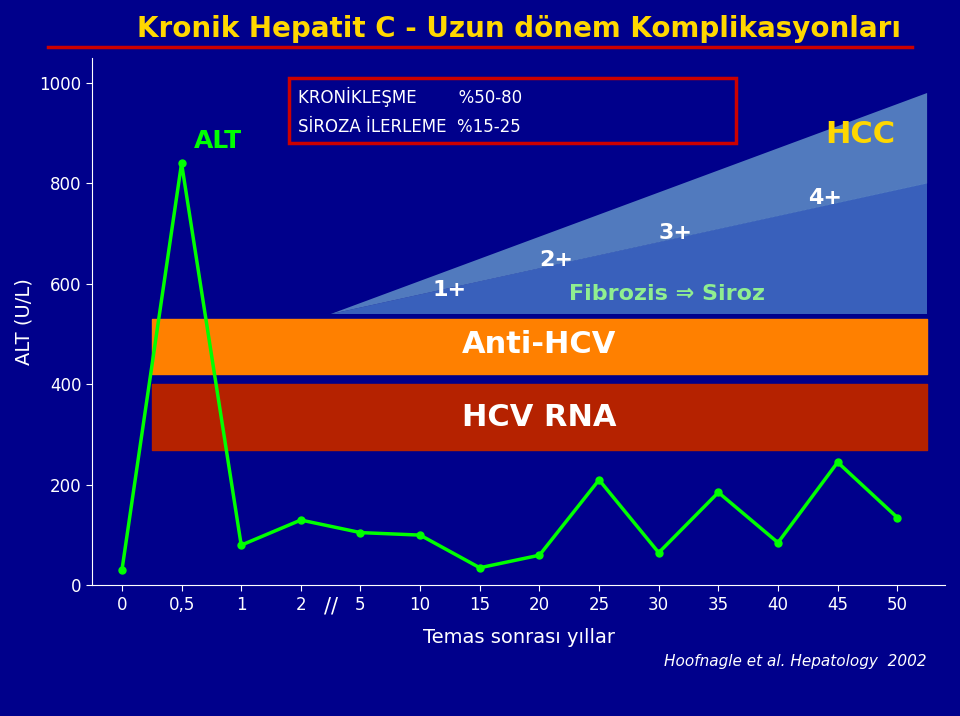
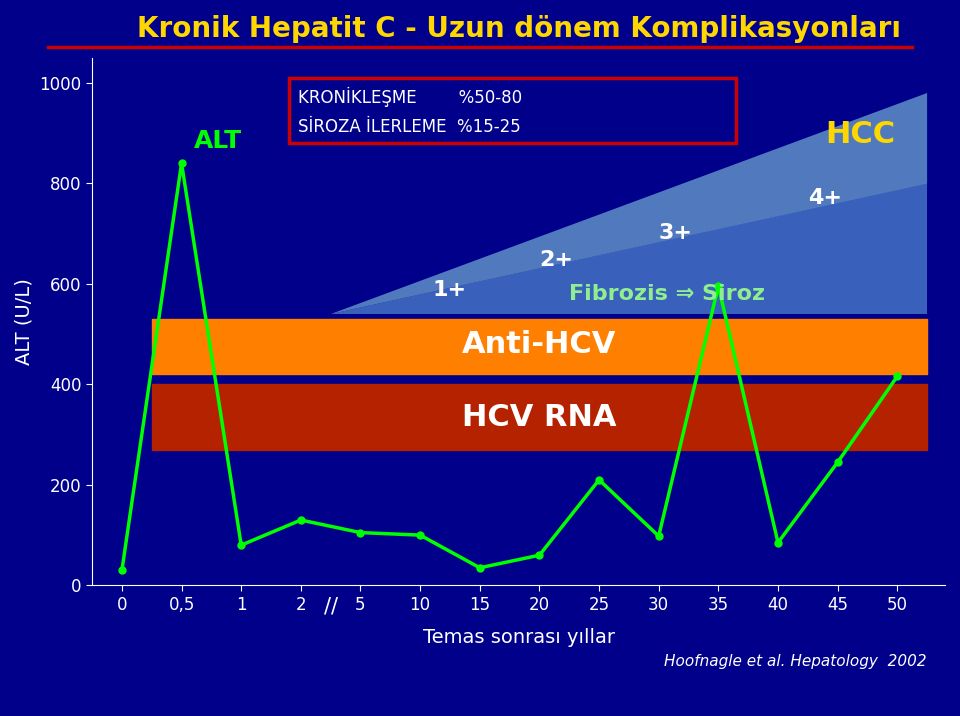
30: 65 -> 98
35: 185 -> 596
50: 135 -> 416
